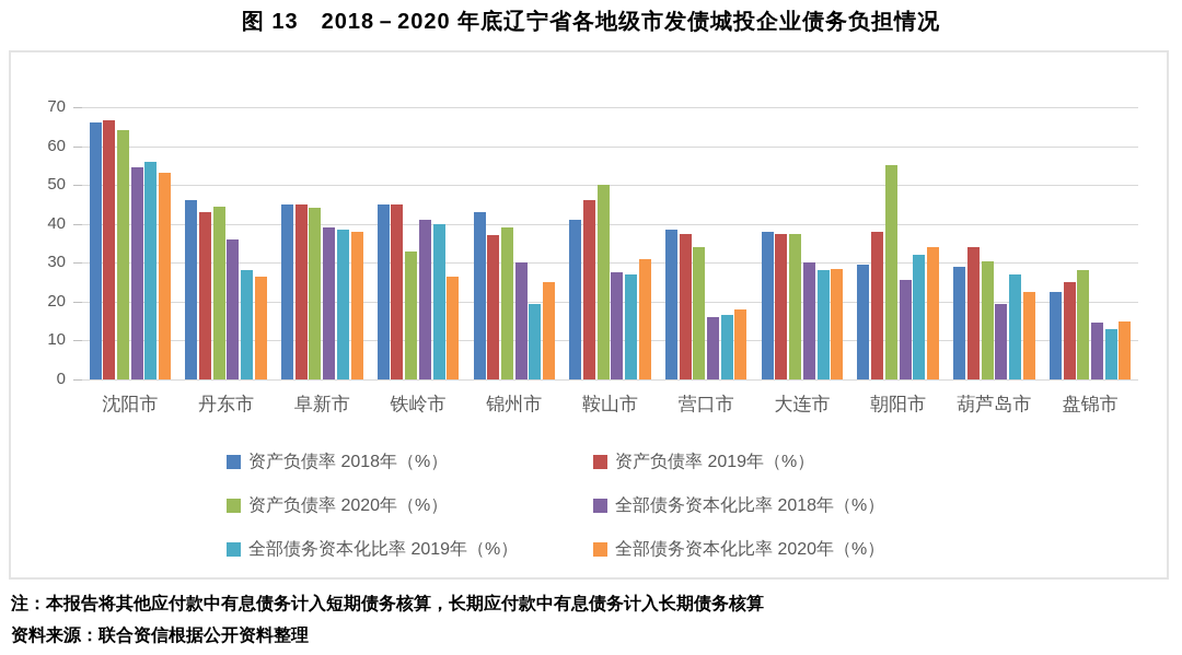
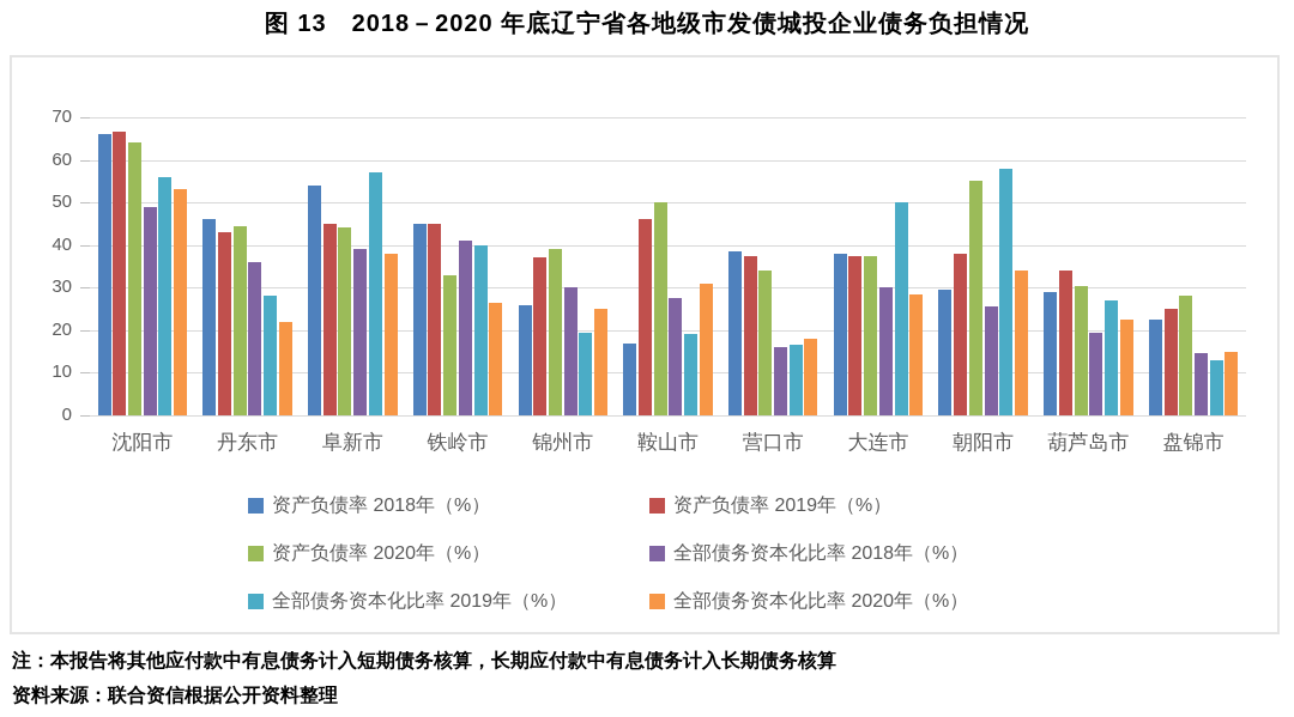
全部债务资本化比率 2018年（%）/沈阳市: 54 -> 49
全部债务资本化比率 2020年（%）/丹东市: 26 -> 22
资产负债率 2018年（%）/阜新市: 45 -> 54
全部债务资本化比率 2019年（%）/阜新市: 38 -> 57
资产负债率 2018年（%）/锦州市: 43 -> 26
资产负债率 2018年（%）/鞍山市: 41 -> 17
全部债务资本化比率 2019年（%）/鞍山市: 27 -> 19
全部债务资本化比率 2019年（%）/大连市: 28 -> 50
全部债务资本化比率 2019年（%）/朝阳市: 32 -> 58
